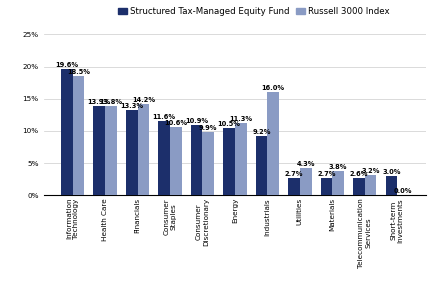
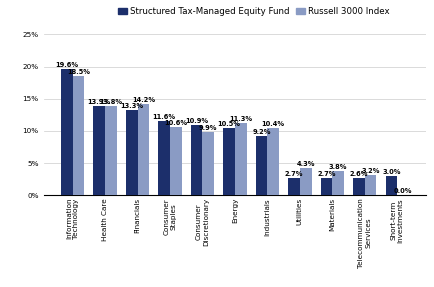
Russell 3000 Index/Industrials: 16.0% -> 10.4%
